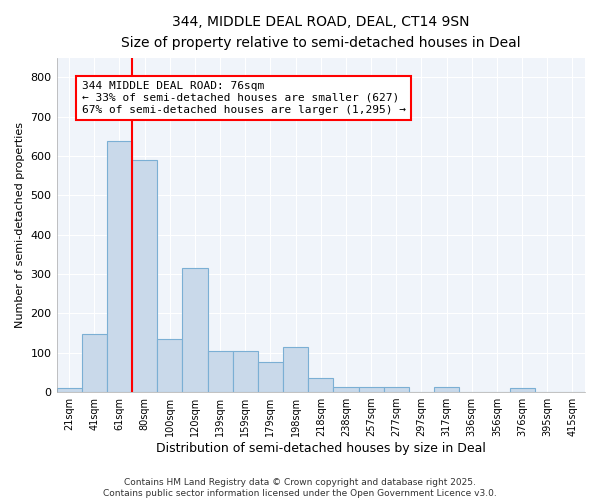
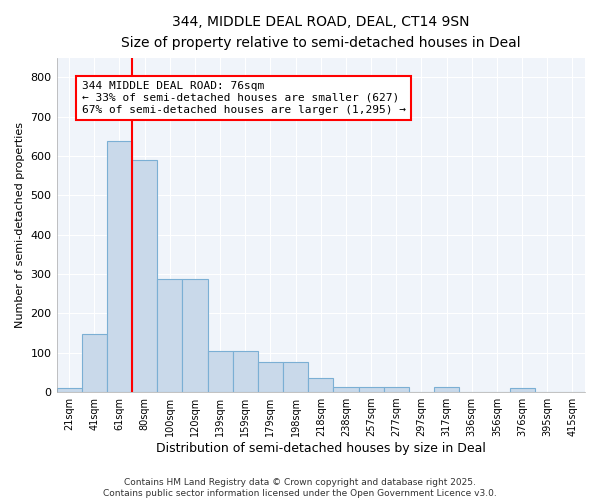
100sqm: 135 -> 288
120sqm: 315 -> 288
198sqm: 115 -> 77
